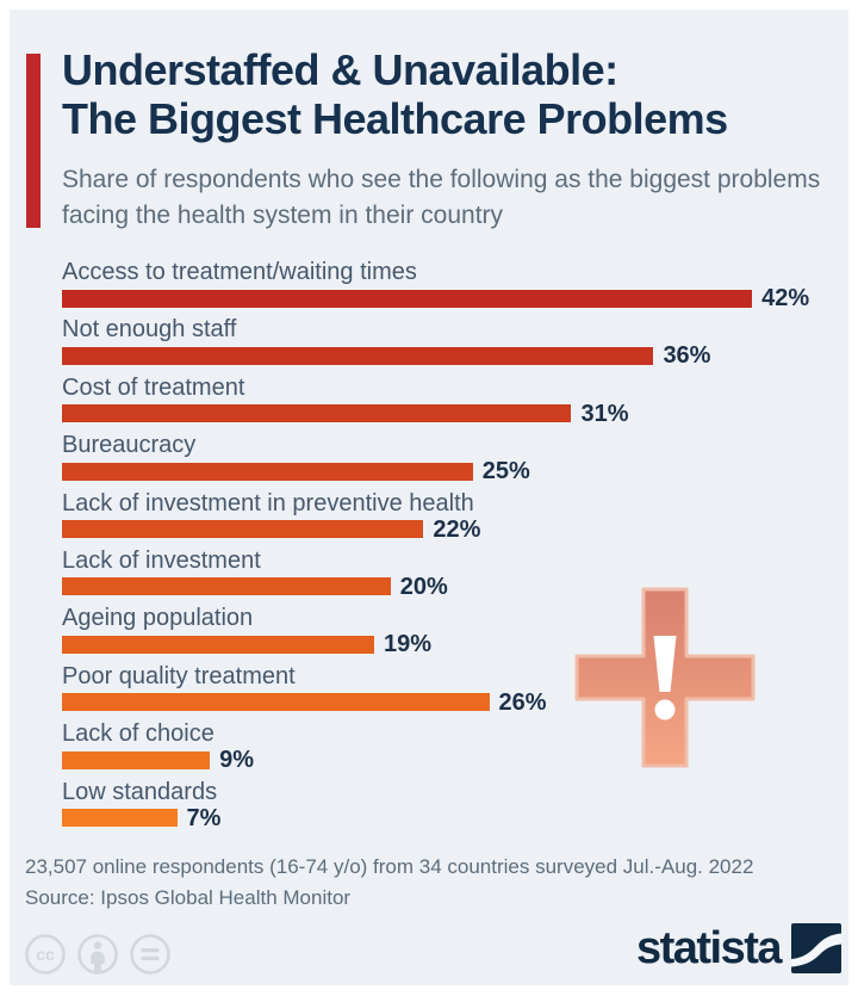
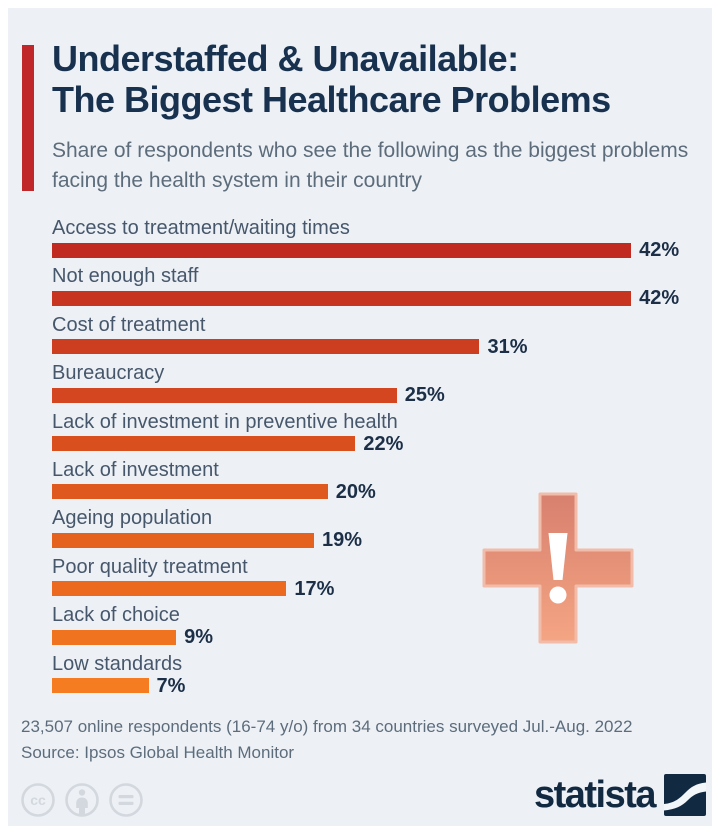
Not enough staff: 36% -> 42%
Poor quality treatment: 26% -> 17%
